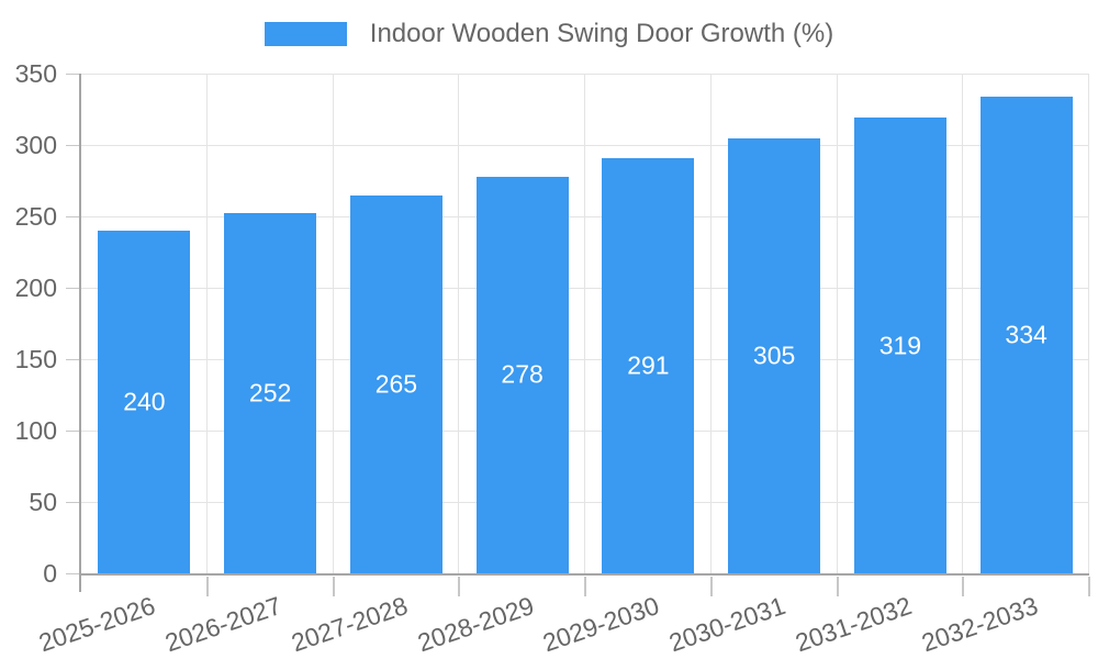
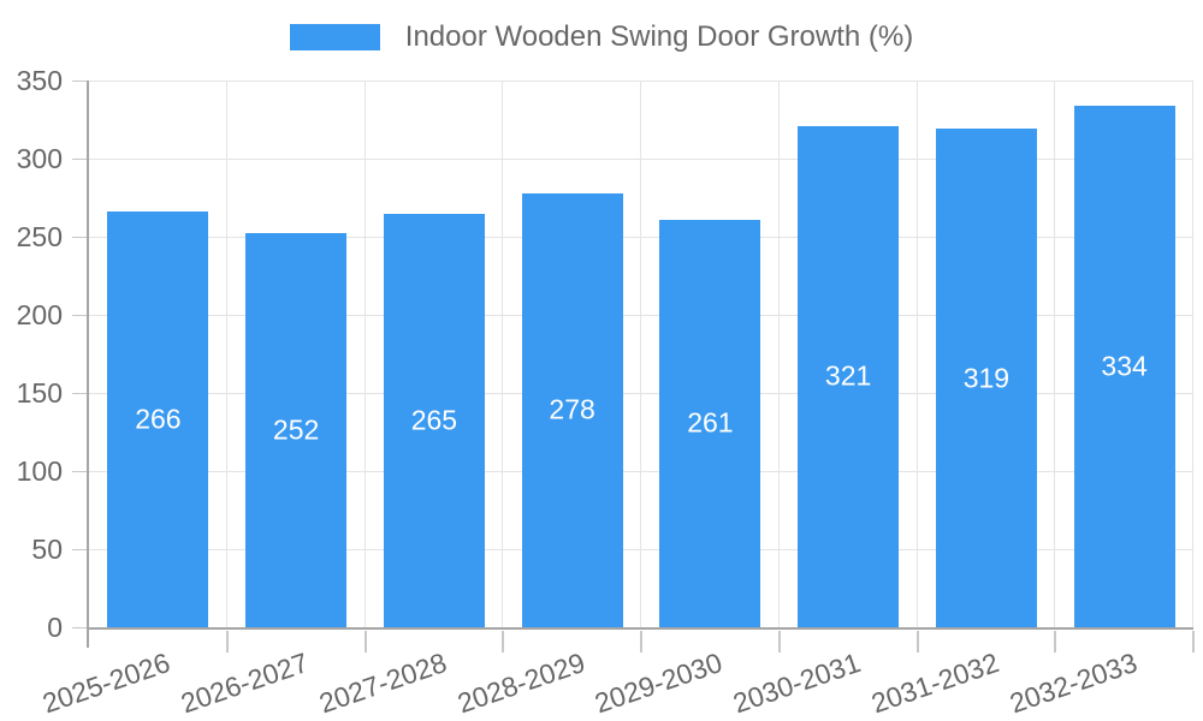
2025-2026: 240 -> 266
2029-2030: 291 -> 261
2030-2031: 305 -> 321
